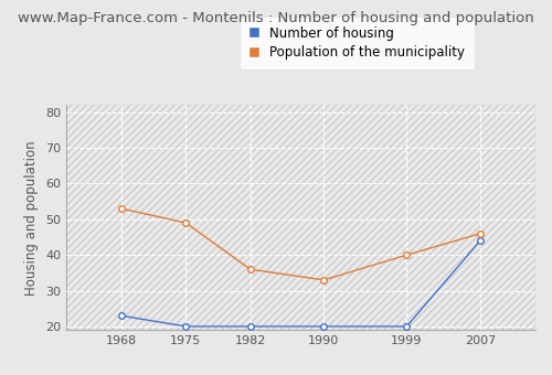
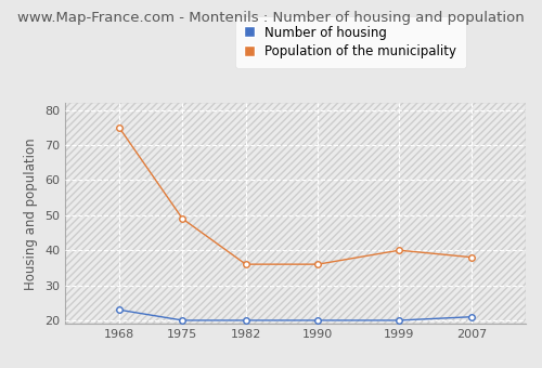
Population of the municipality/1968: 53 -> 75
Population of the municipality/1990: 33 -> 36
Number of housing/2007: 44 -> 21
Population of the municipality/2007: 46 -> 38
